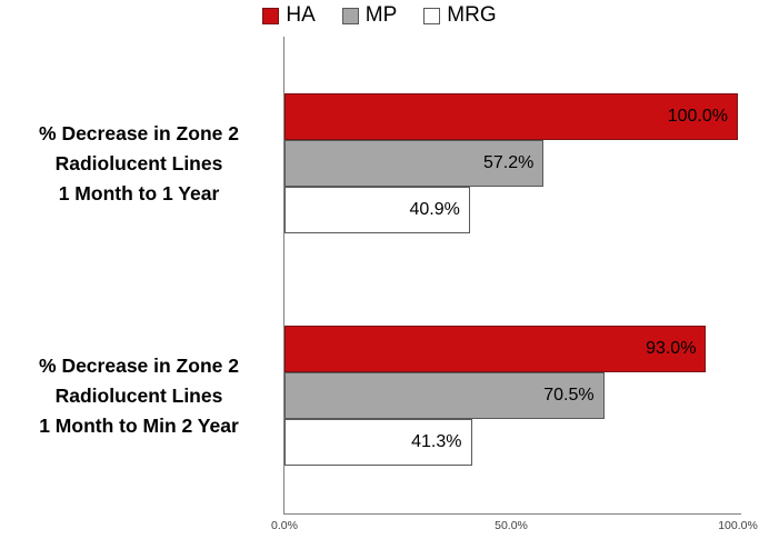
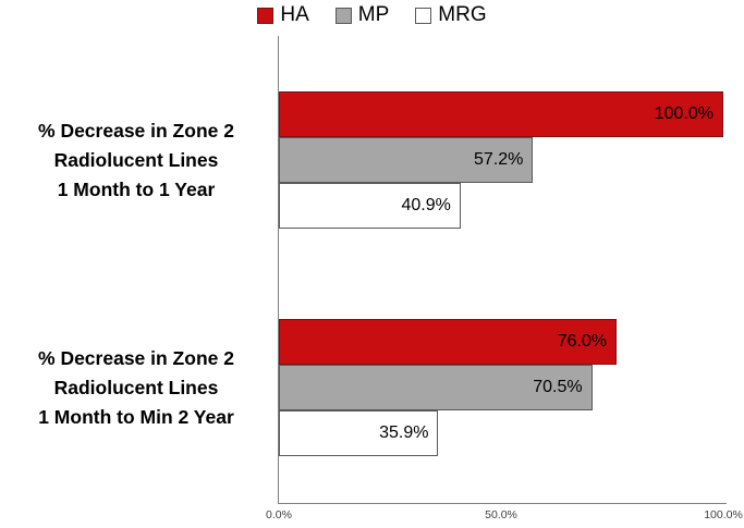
HA/% Decrease in Zone 2 Radiolucent Lines 1 Month to Min 2 Year: 93.0% -> 76.0%
MRG/% Decrease in Zone 2 Radiolucent Lines 1 Month to Min 2 Year: 41.3% -> 35.9%
